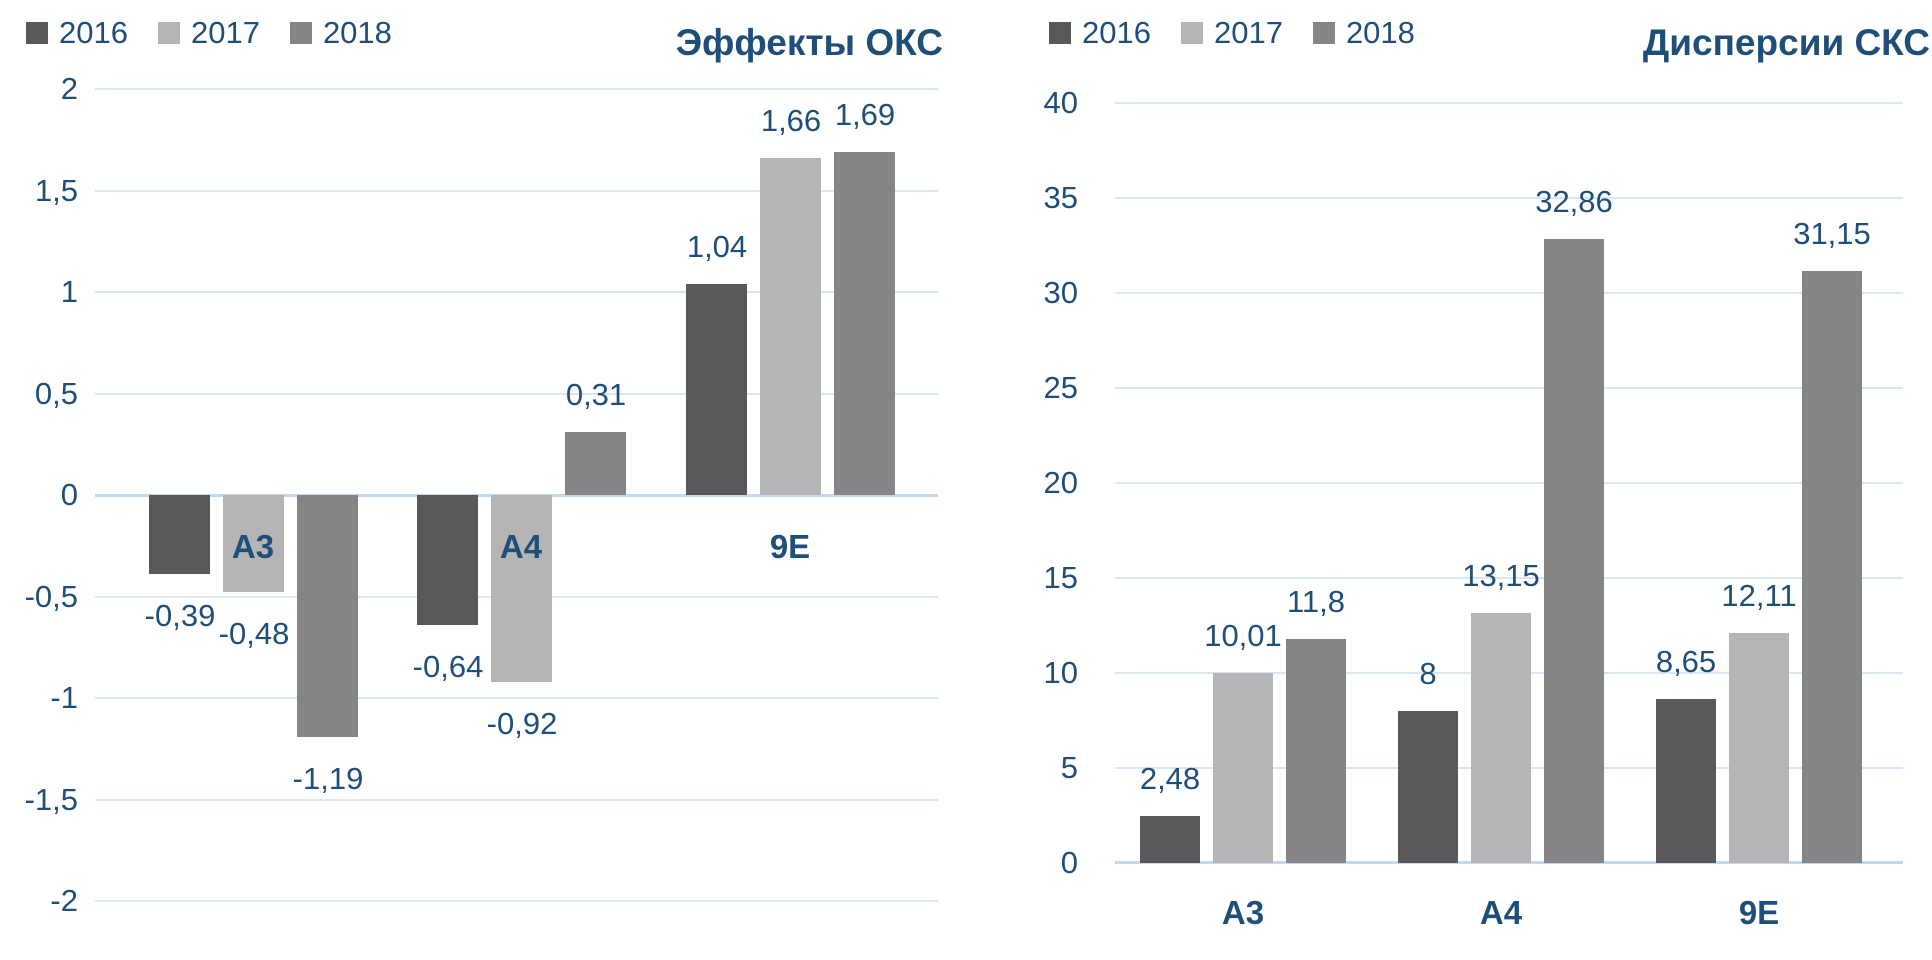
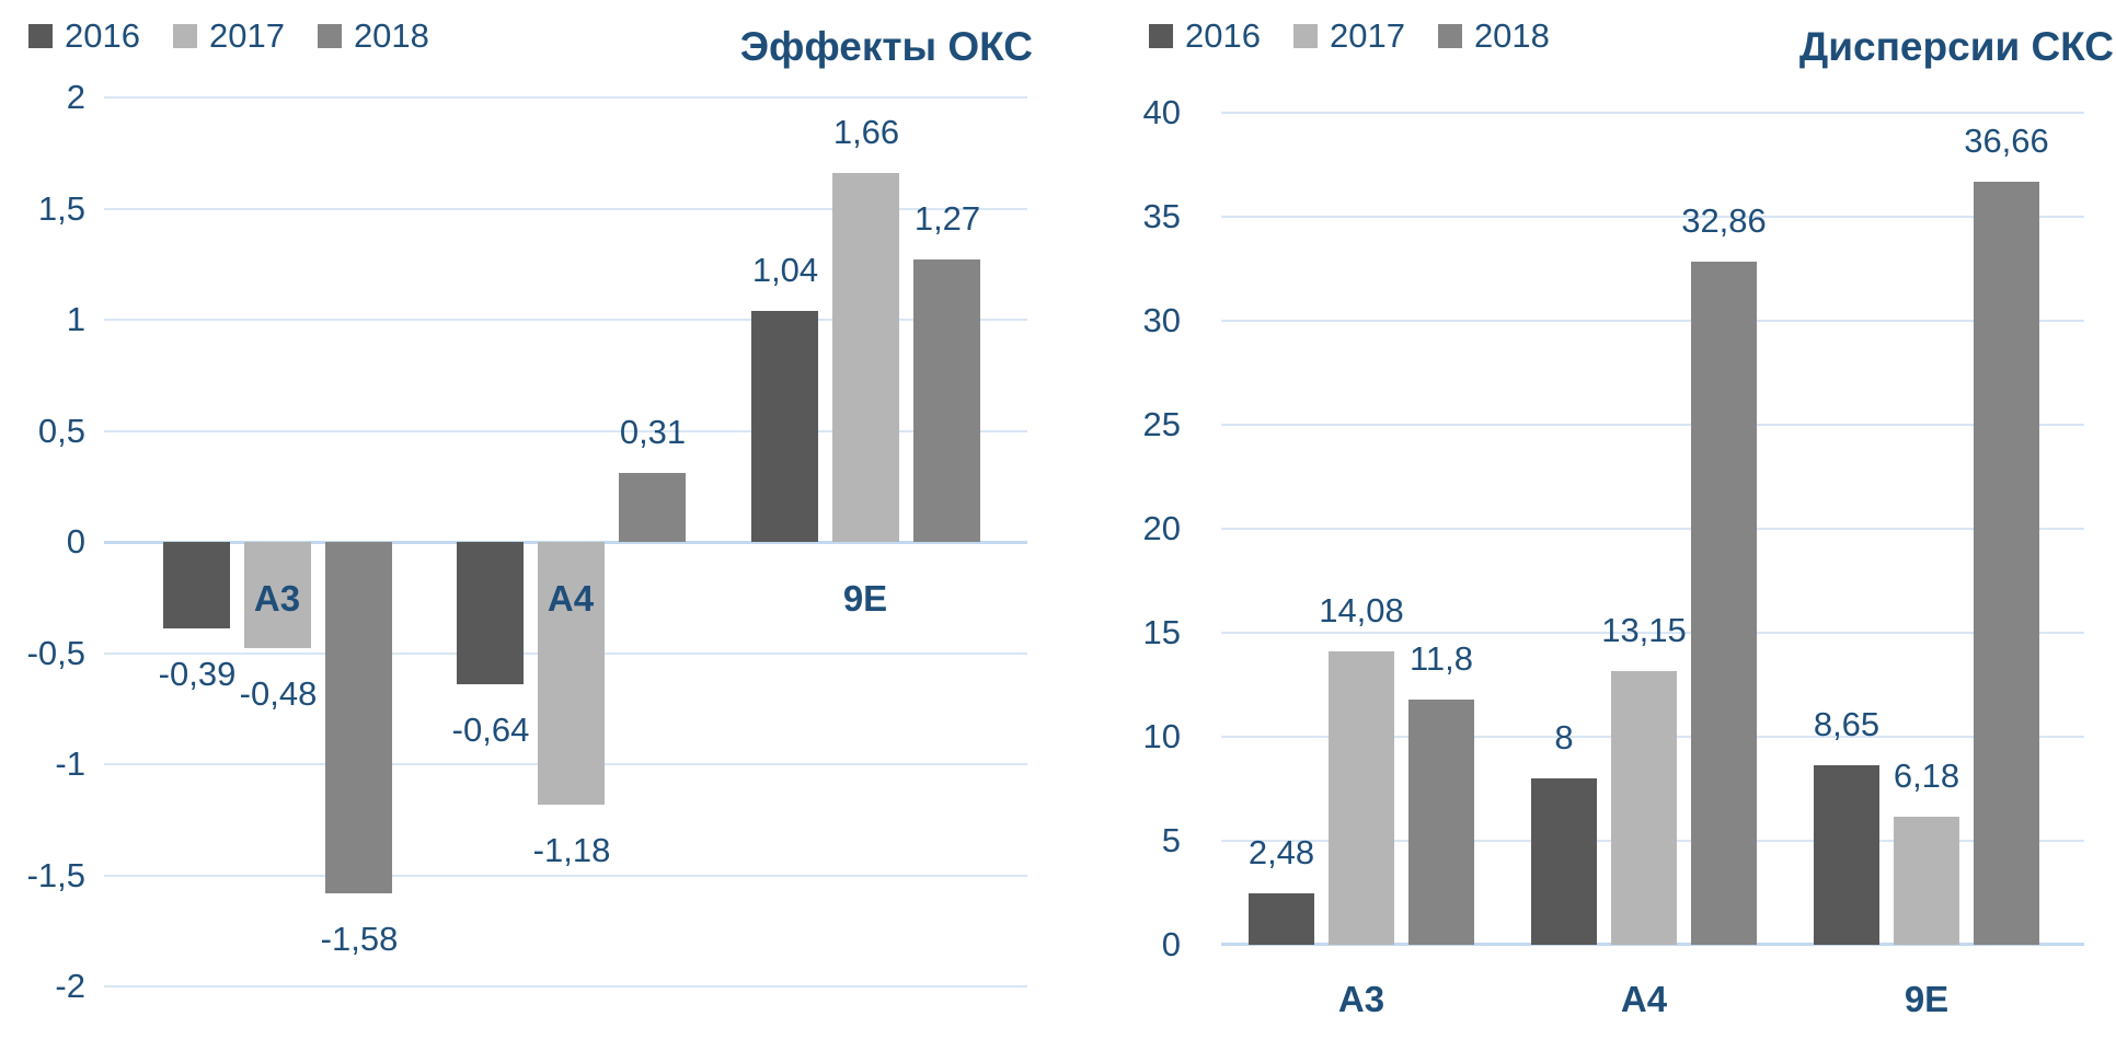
Эффекты ОКС/2018/A3: -1,19 -> -1,58
Эффекты ОКС/2017/A4: -0,92 -> -1,18
Эффекты ОКС/2018/9E: 1,69 -> 1,27
Дисперсии СКС/2017/A3: 10,01 -> 14,08
Дисперсии СКС/2017/9E: 12,11 -> 6,18
Дисперсии СКС/2018/9E: 31,15 -> 36,66
